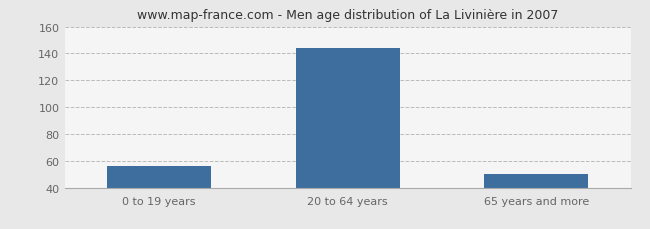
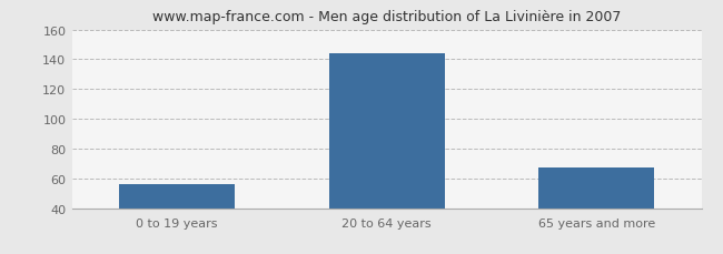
65 years and more: 50 -> 67
